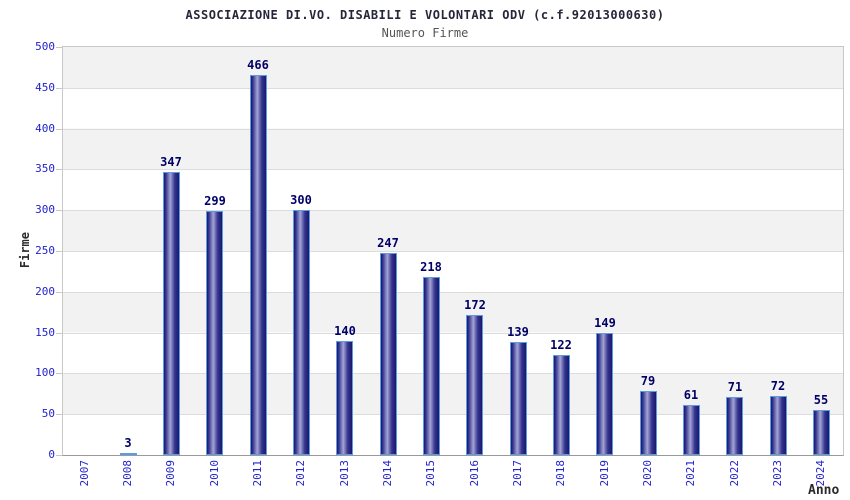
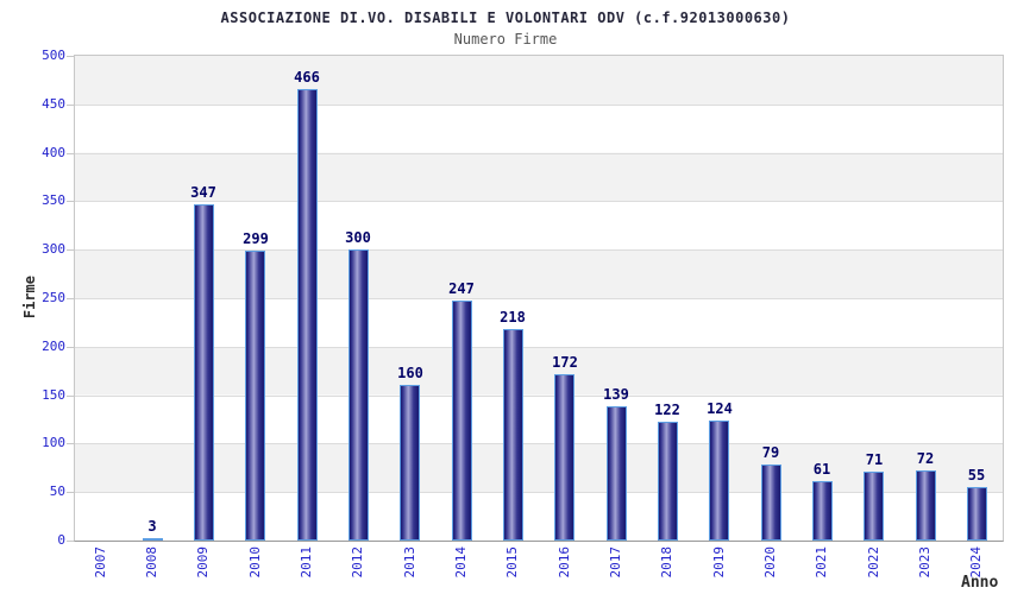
2013: 140 -> 160
2019: 149 -> 124
